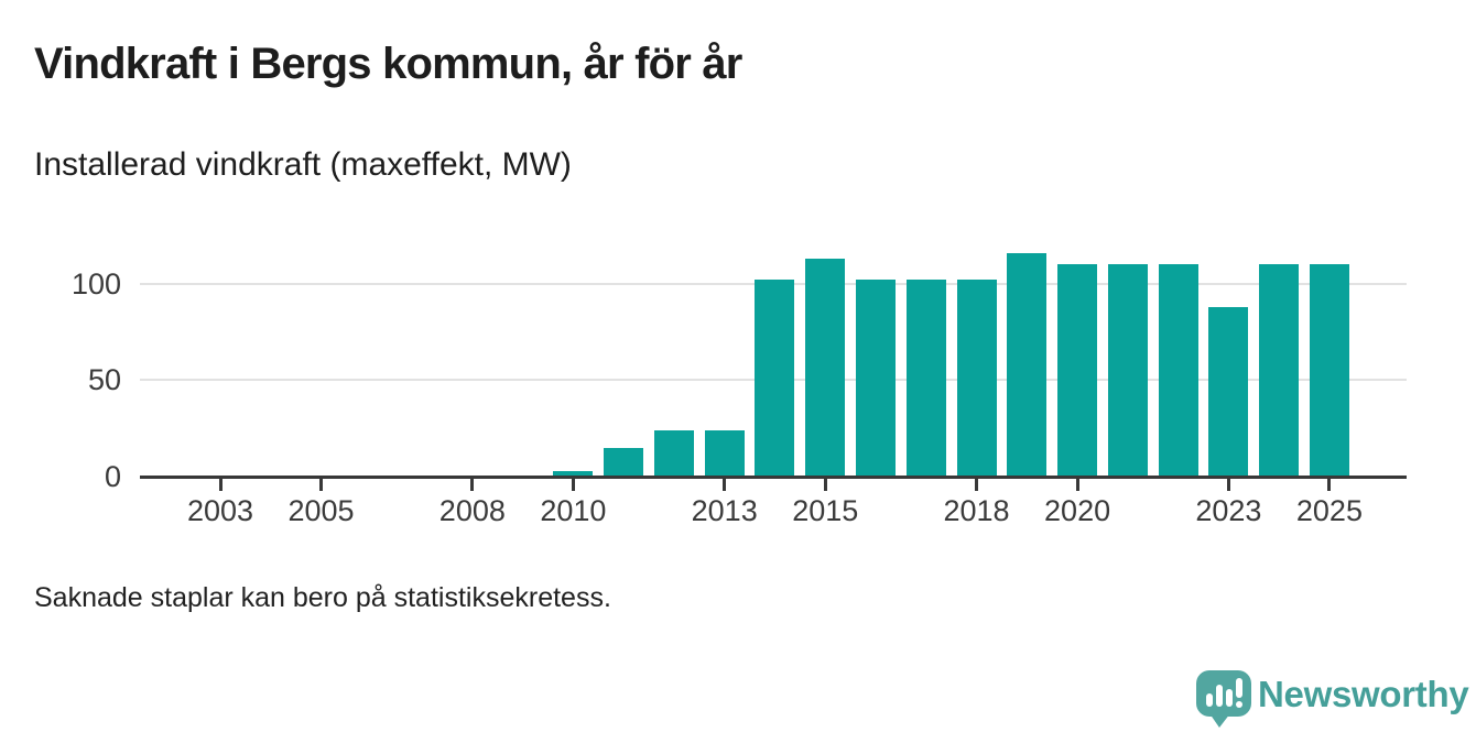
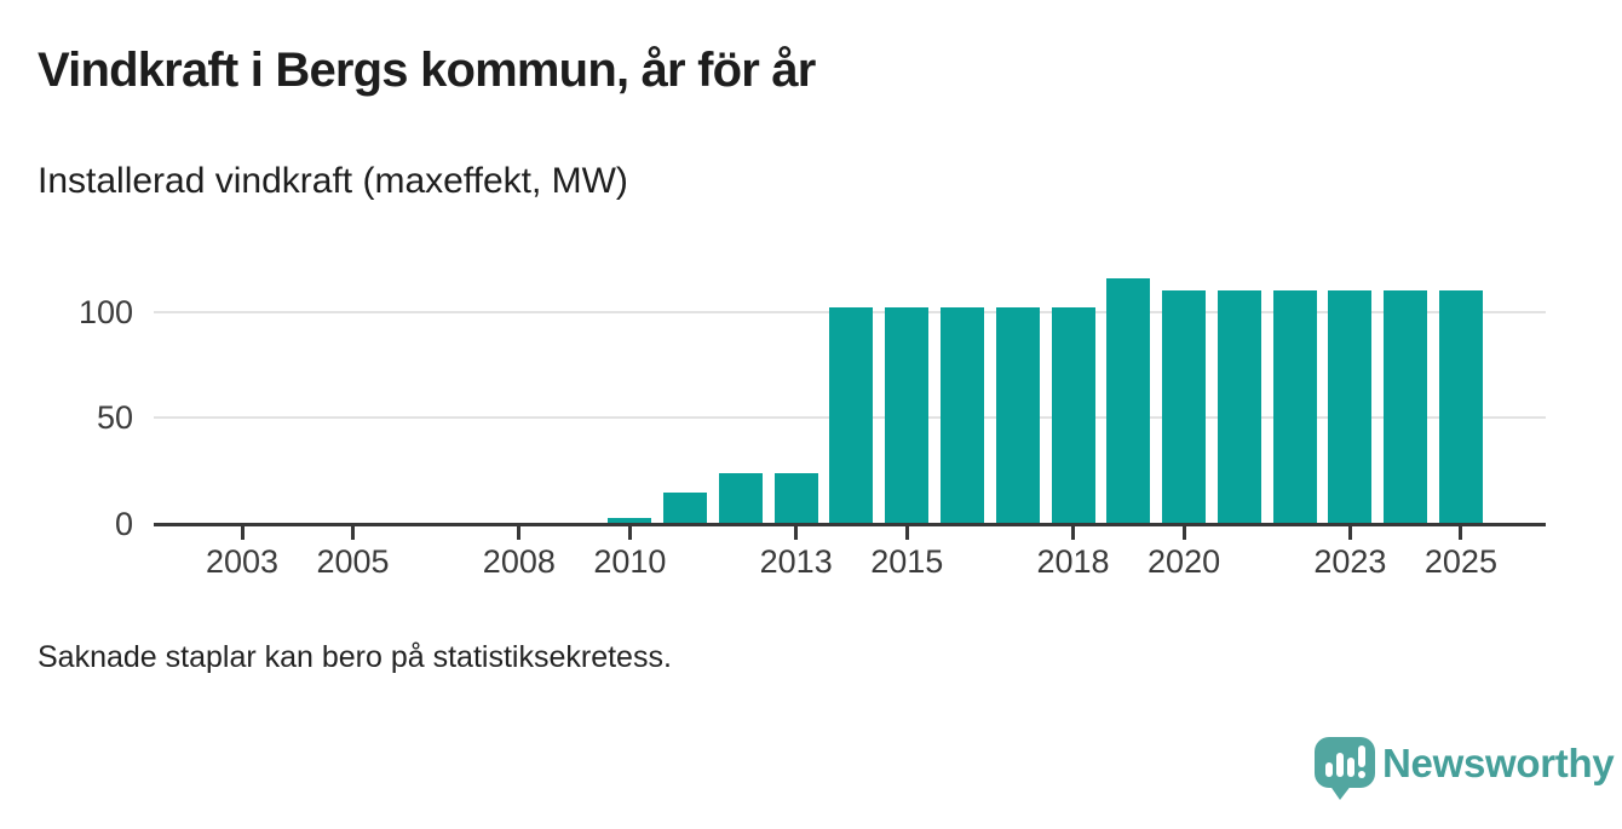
2015: 113 -> 102
2023: 88 -> 110
